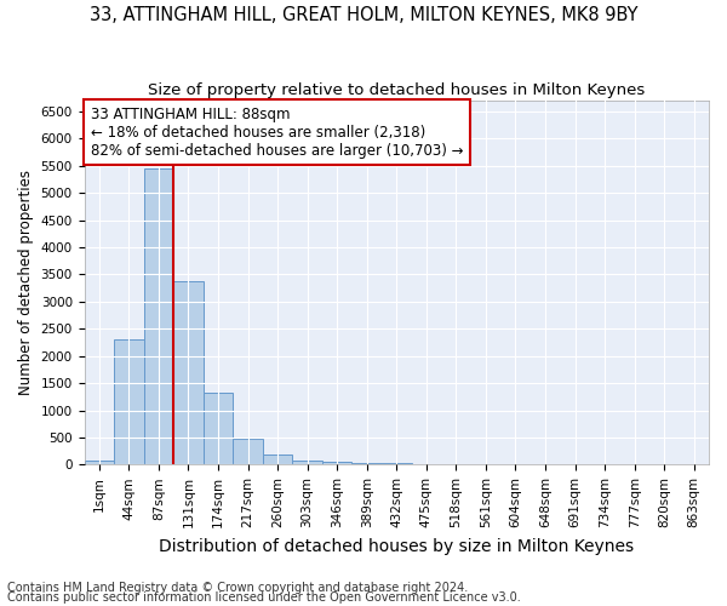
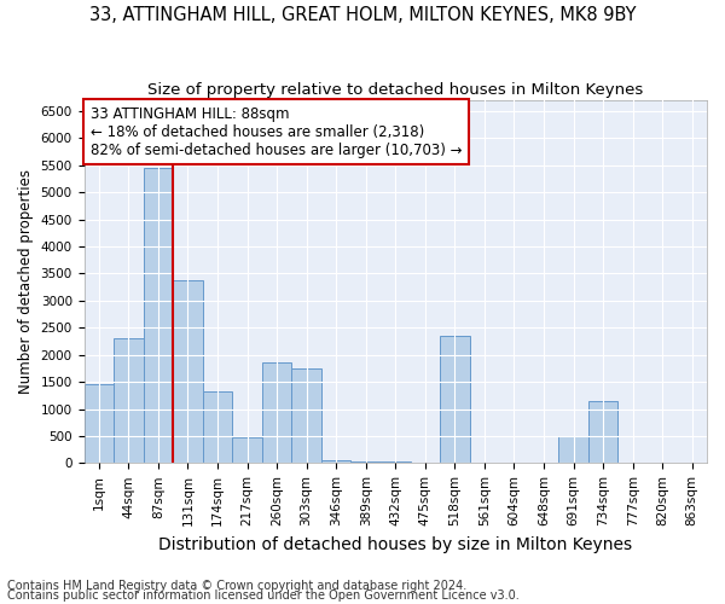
1sqm: 80 -> 1450
260sqm: 190 -> 1850
303sqm: 80 -> 1750
518sqm: 0 -> 2350
691sqm: 0 -> 500
734sqm: 0 -> 1150
